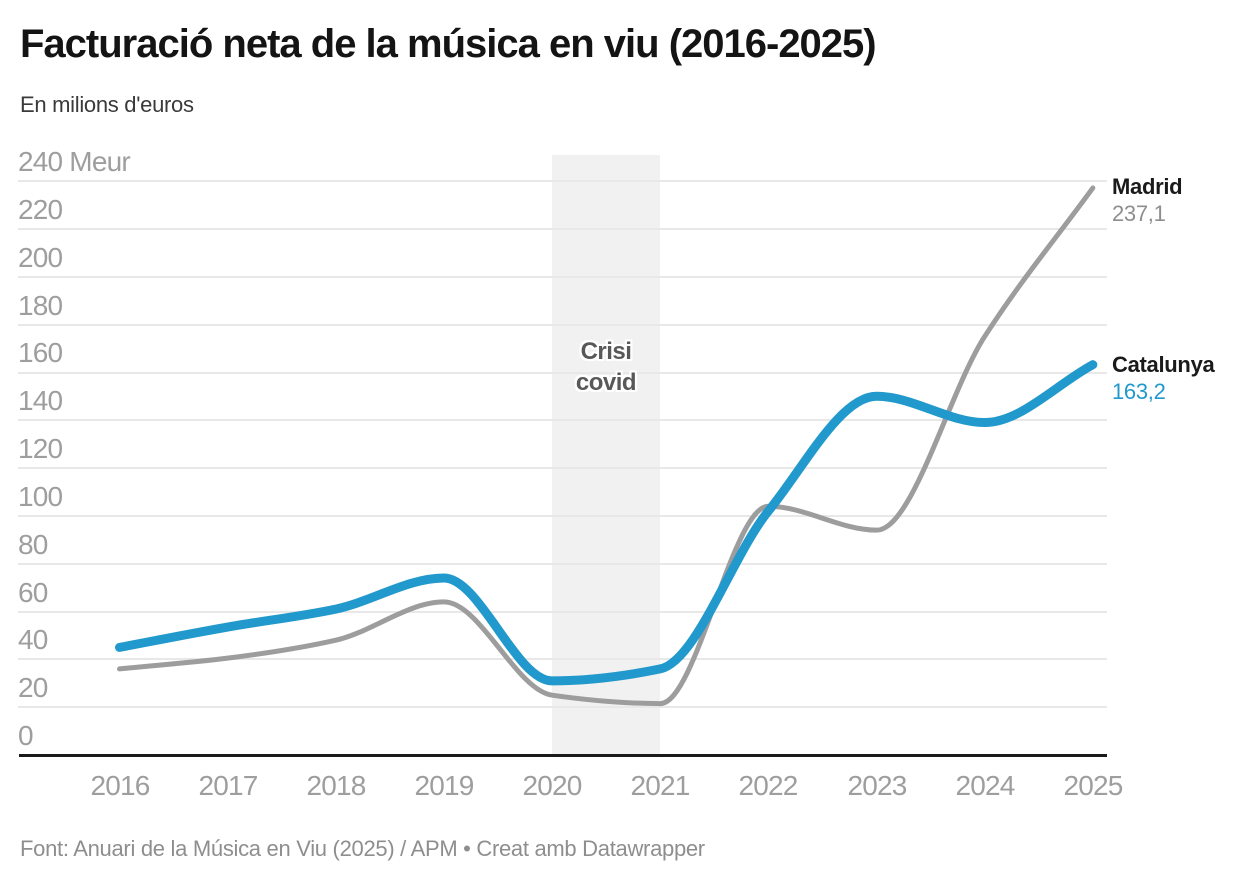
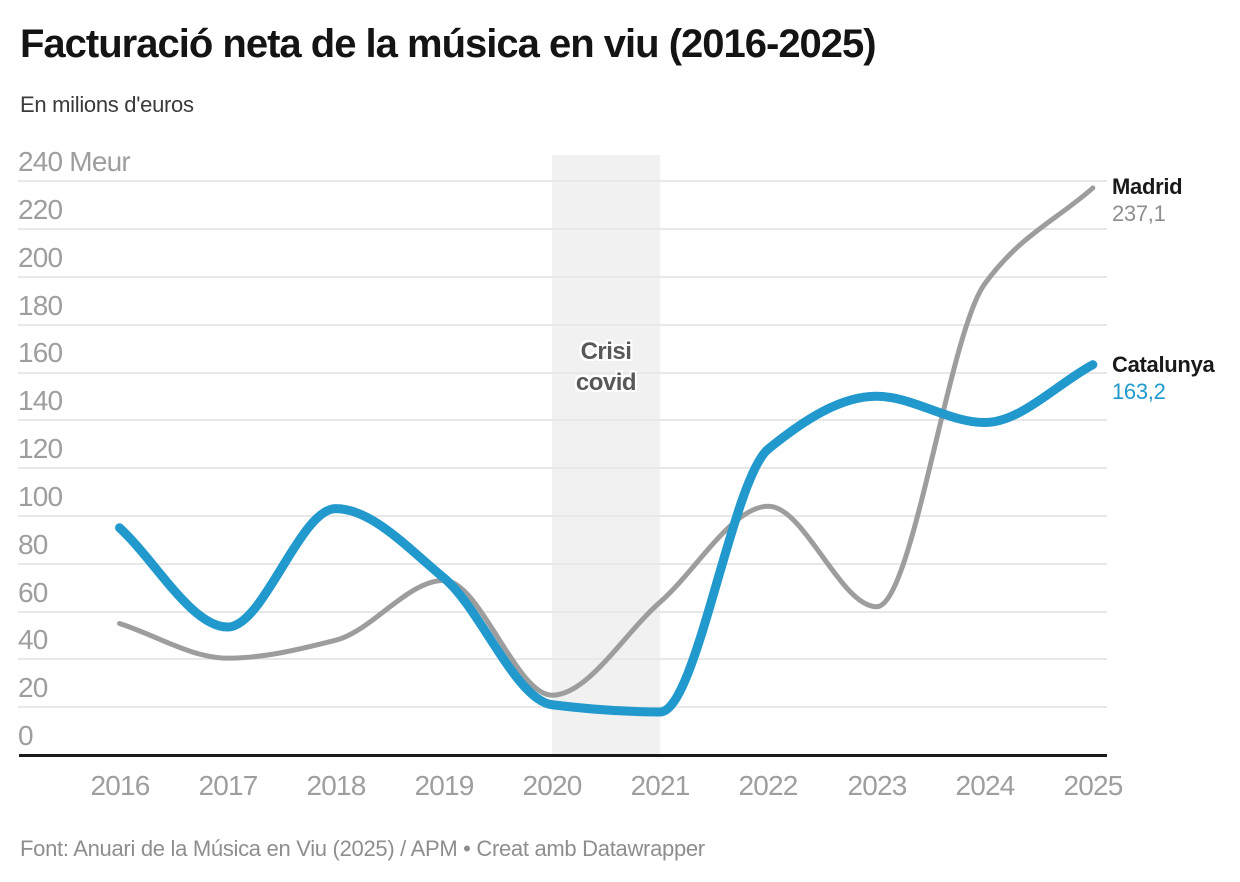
Madrid/2016: 36 -> 55
Catalunya/2016: 45 -> 95
Catalunya/2018: 61 -> 103
Madrid/2019: 64 -> 73
Catalunya/2020: 31 -> 21
Madrid/2021: 22 -> 64
Catalunya/2021: 36 -> 18
Catalunya/2022: 102 -> 128
Madrid/2023: 94 -> 62
Madrid/2024: 175 -> 197
